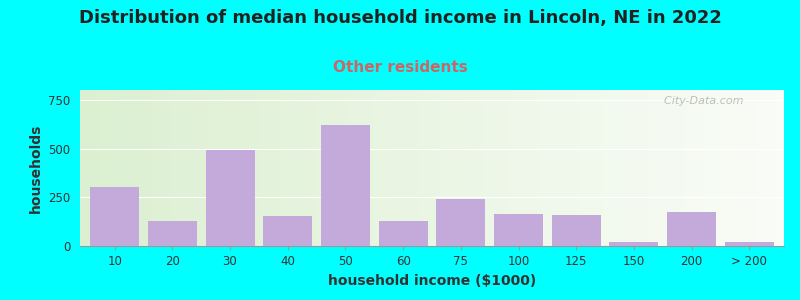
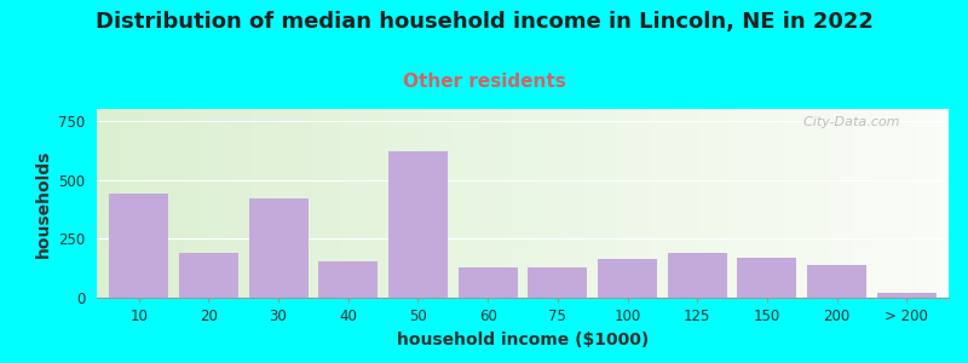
10: 300 -> 440
20: 130 -> 190
30: 490 -> 420
75: 240 -> 130
125: 160 -> 190
150: 20 -> 170
200: 180 -> 140
